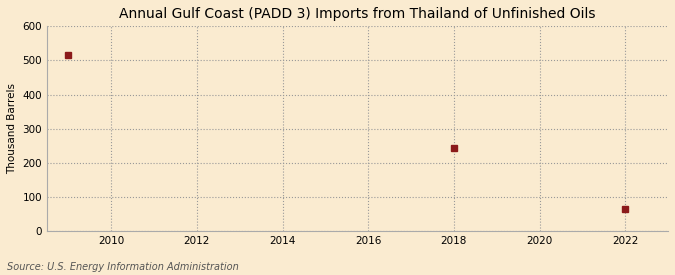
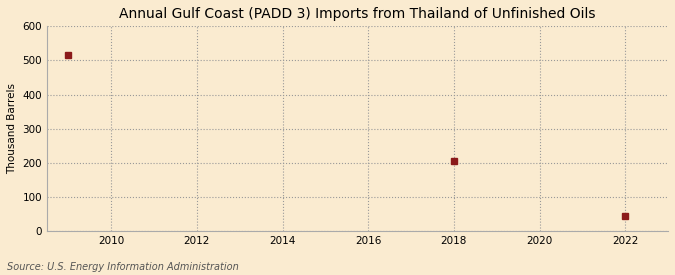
2018: 245 -> 205
2022: 65 -> 45
